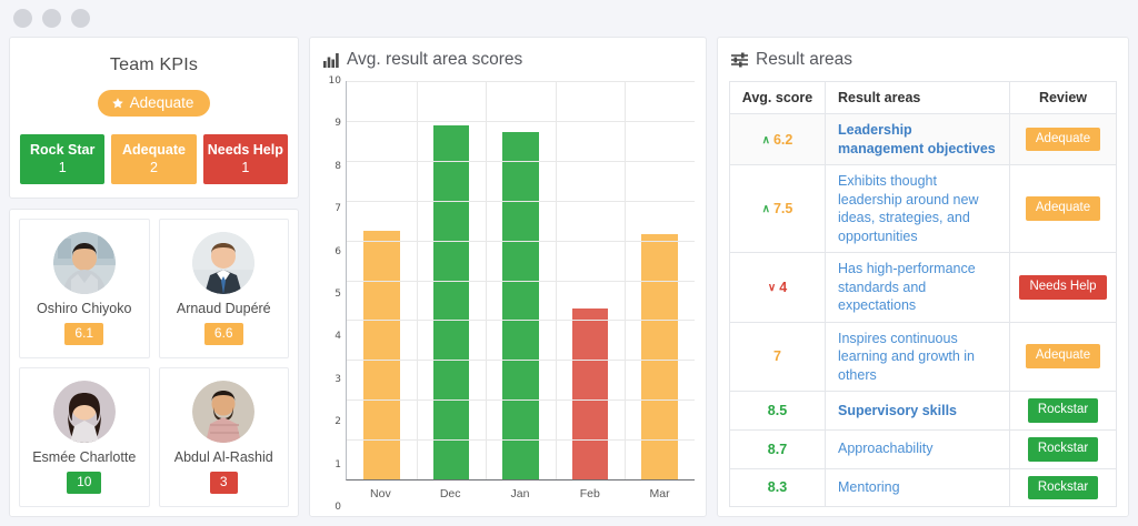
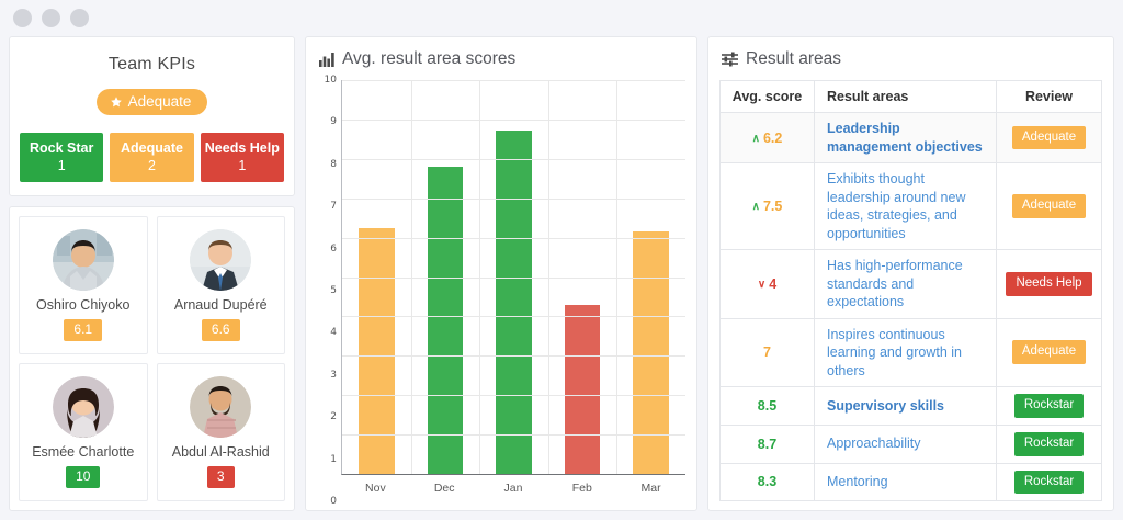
Dec: 8.9 -> 7.8
